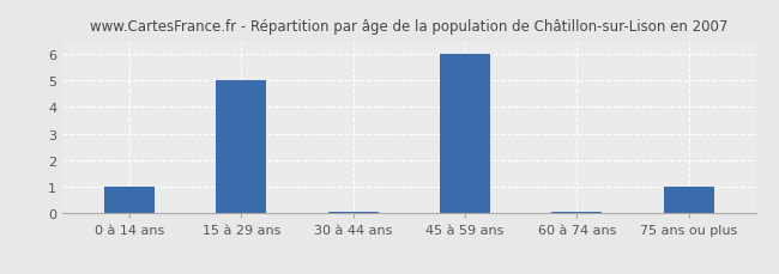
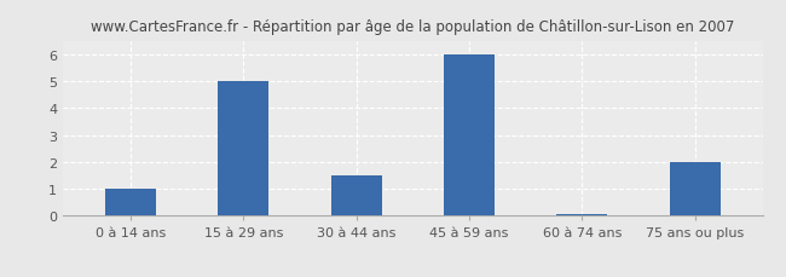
30 à 44 ans: 0.07 -> 1.50
75 ans ou plus: 1.00 -> 2.00
